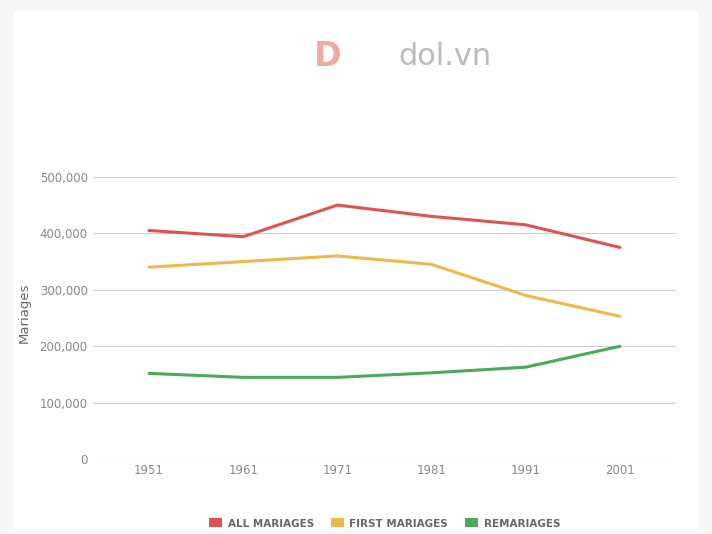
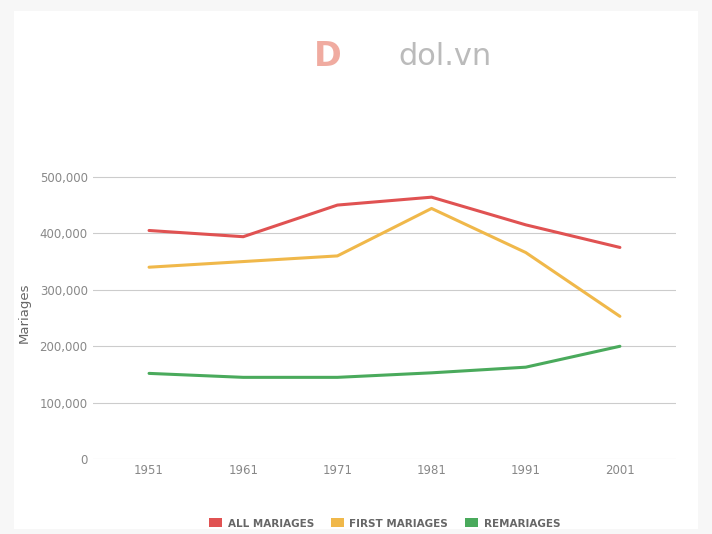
ALL MARIAGES/1981: 430,000 -> 464,000
FIRST MARIAGES/1981: 345,000 -> 444,000
FIRST MARIAGES/1991: 290,000 -> 366,000
